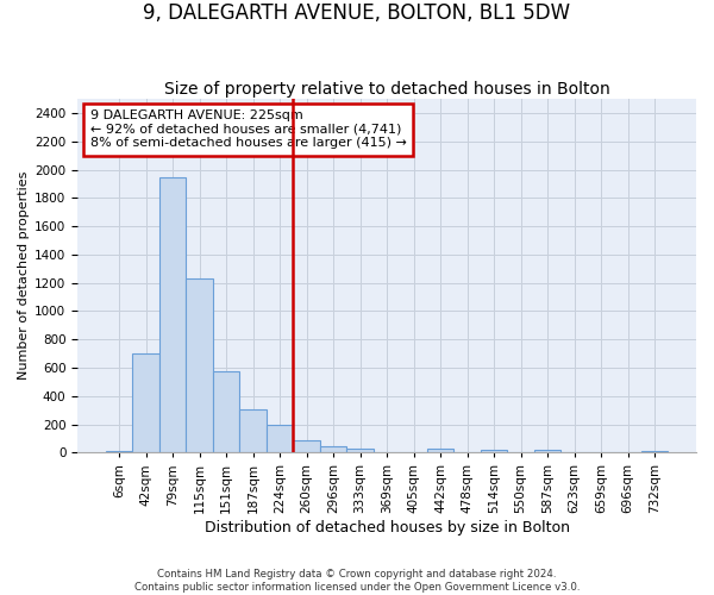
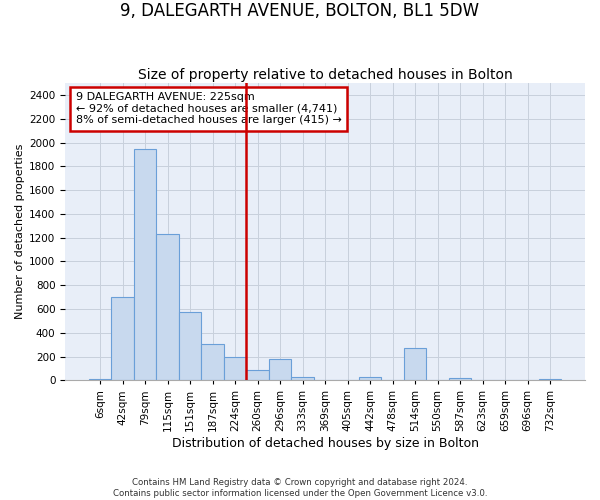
296sqm: 40 -> 180
514sqm: 20 -> 270
